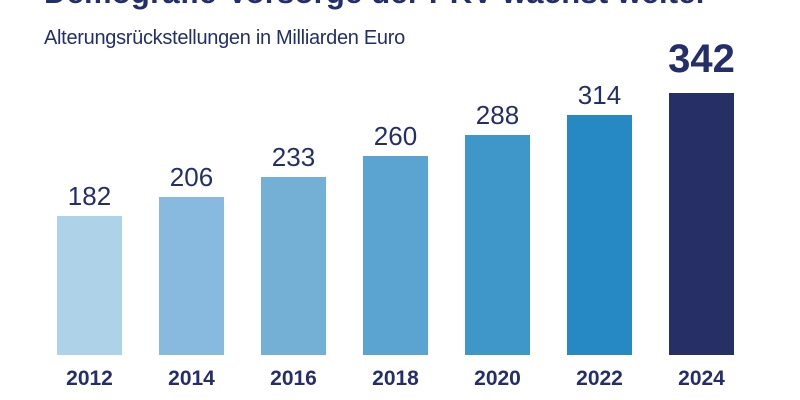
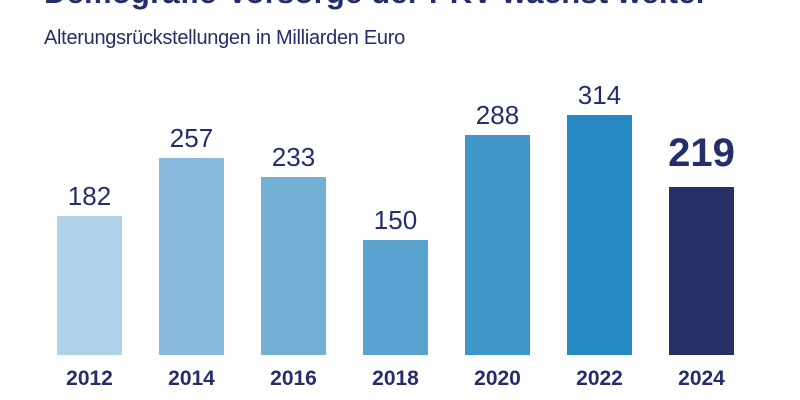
2014: 206 -> 257
2018: 260 -> 150
2024: 342 -> 219
